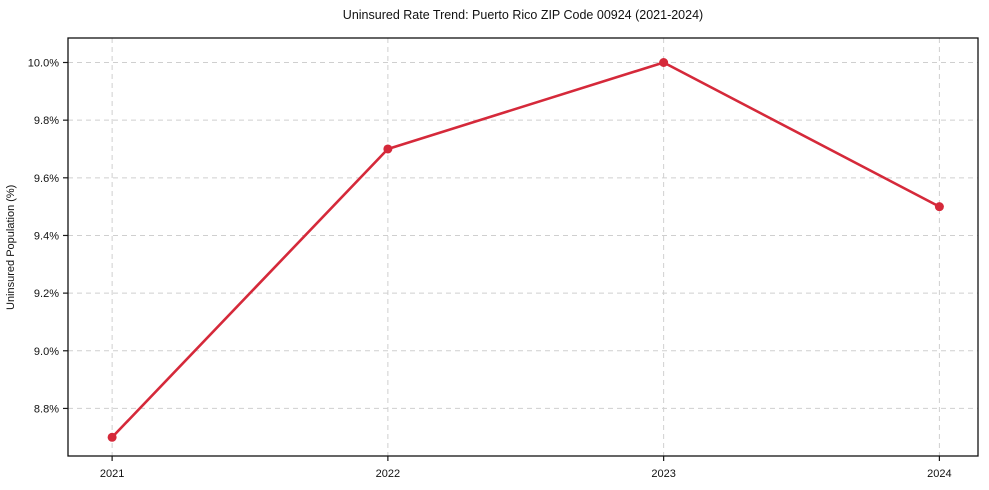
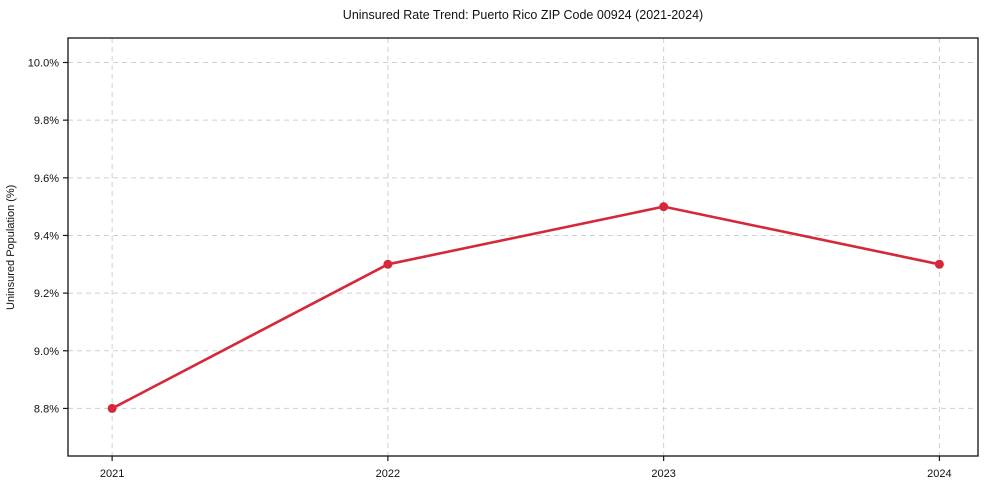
2021: 8.7% -> 8.8%
2022: 9.7% -> 9.3%
2023: 10.0% -> 9.5%
2024: 9.5% -> 9.3%
